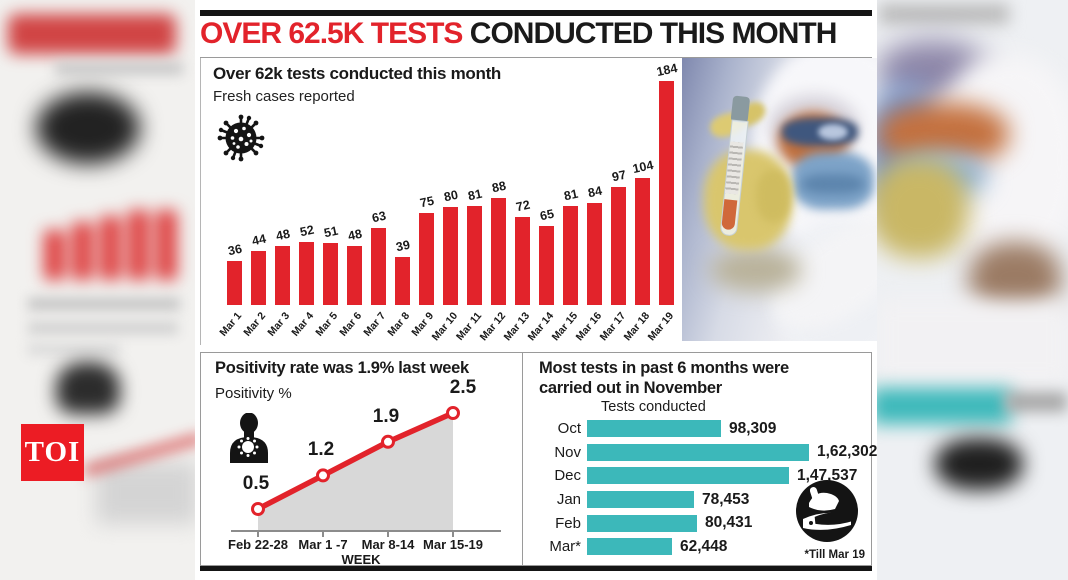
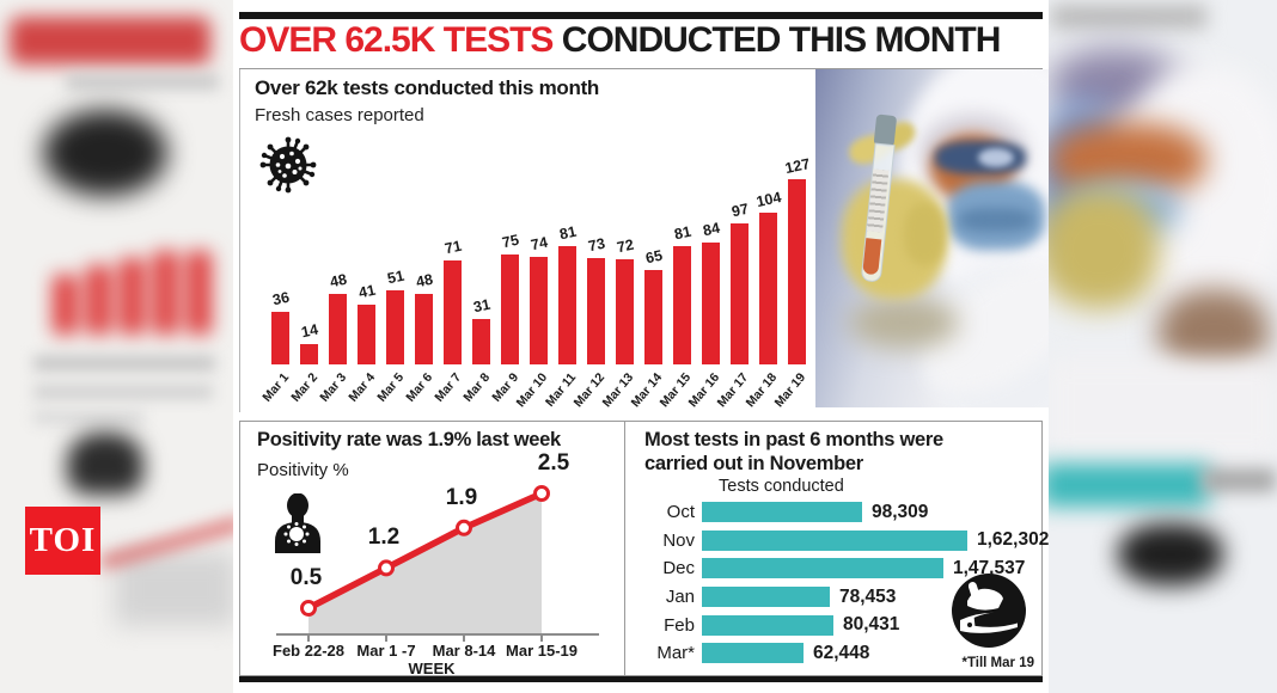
Over 62k tests conducted this month/Mar 2: 44 -> 14
Over 62k tests conducted this month/Mar 4: 52 -> 41
Over 62k tests conducted this month/Mar 7: 63 -> 71
Over 62k tests conducted this month/Mar 8: 39 -> 31
Over 62k tests conducted this month/Mar 10: 80 -> 74
Over 62k tests conducted this month/Mar 12: 88 -> 73
Over 62k tests conducted this month/Mar 19: 184 -> 127
